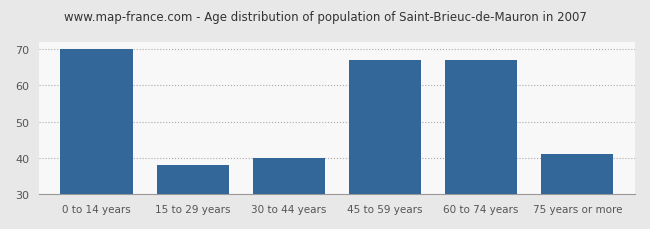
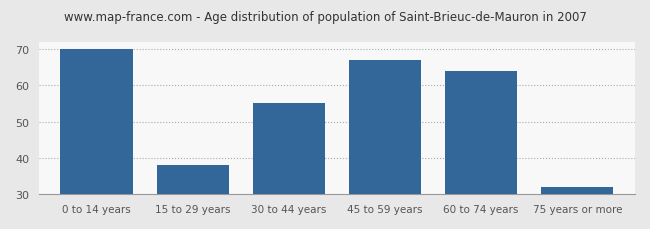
30 to 44 years: 40 -> 55
60 to 74 years: 67 -> 64
75 years or more: 41 -> 32
